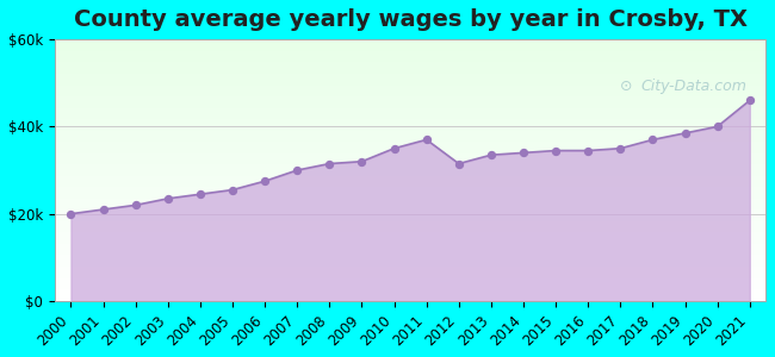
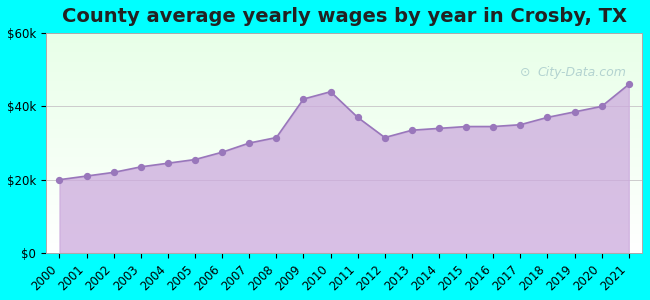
2009: $32.0k -> $42.0k
2010: $35.0k -> $44.0k
